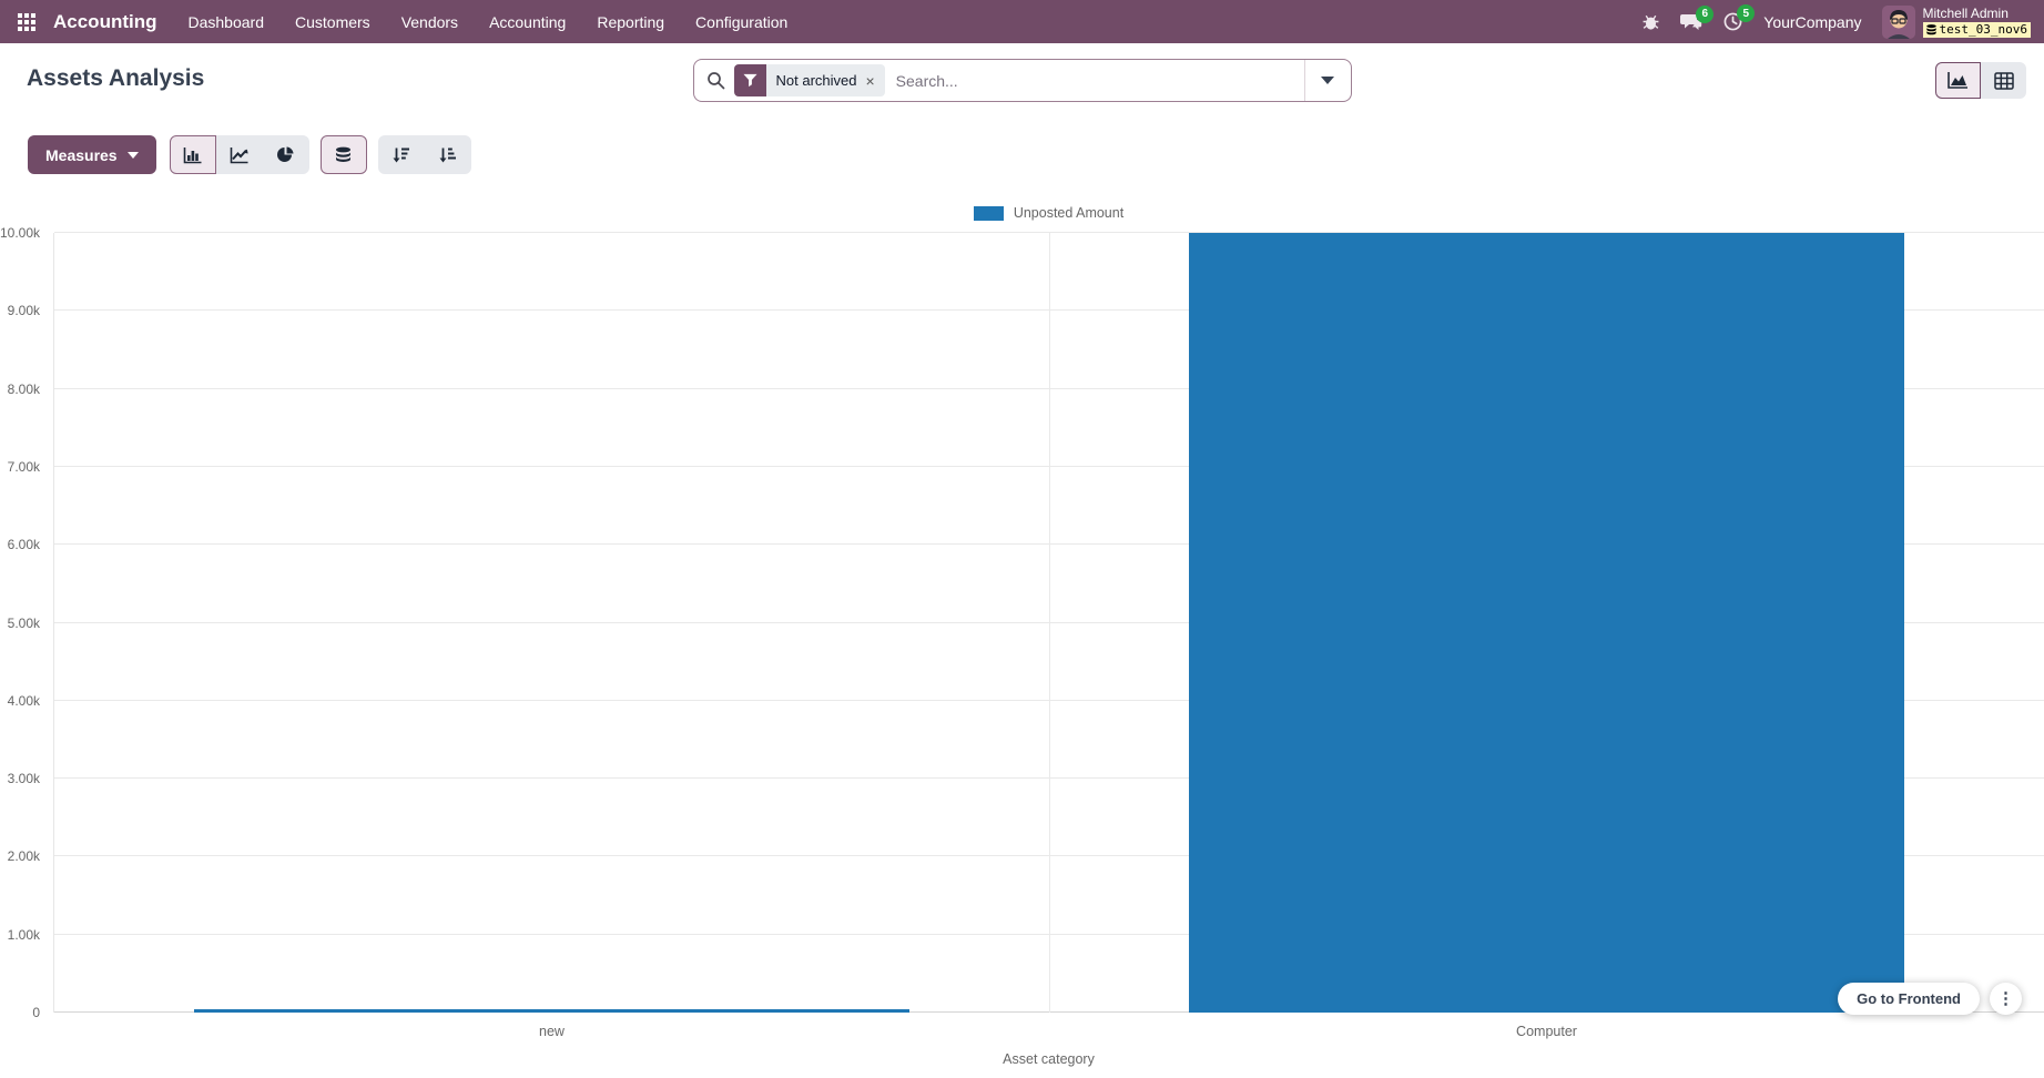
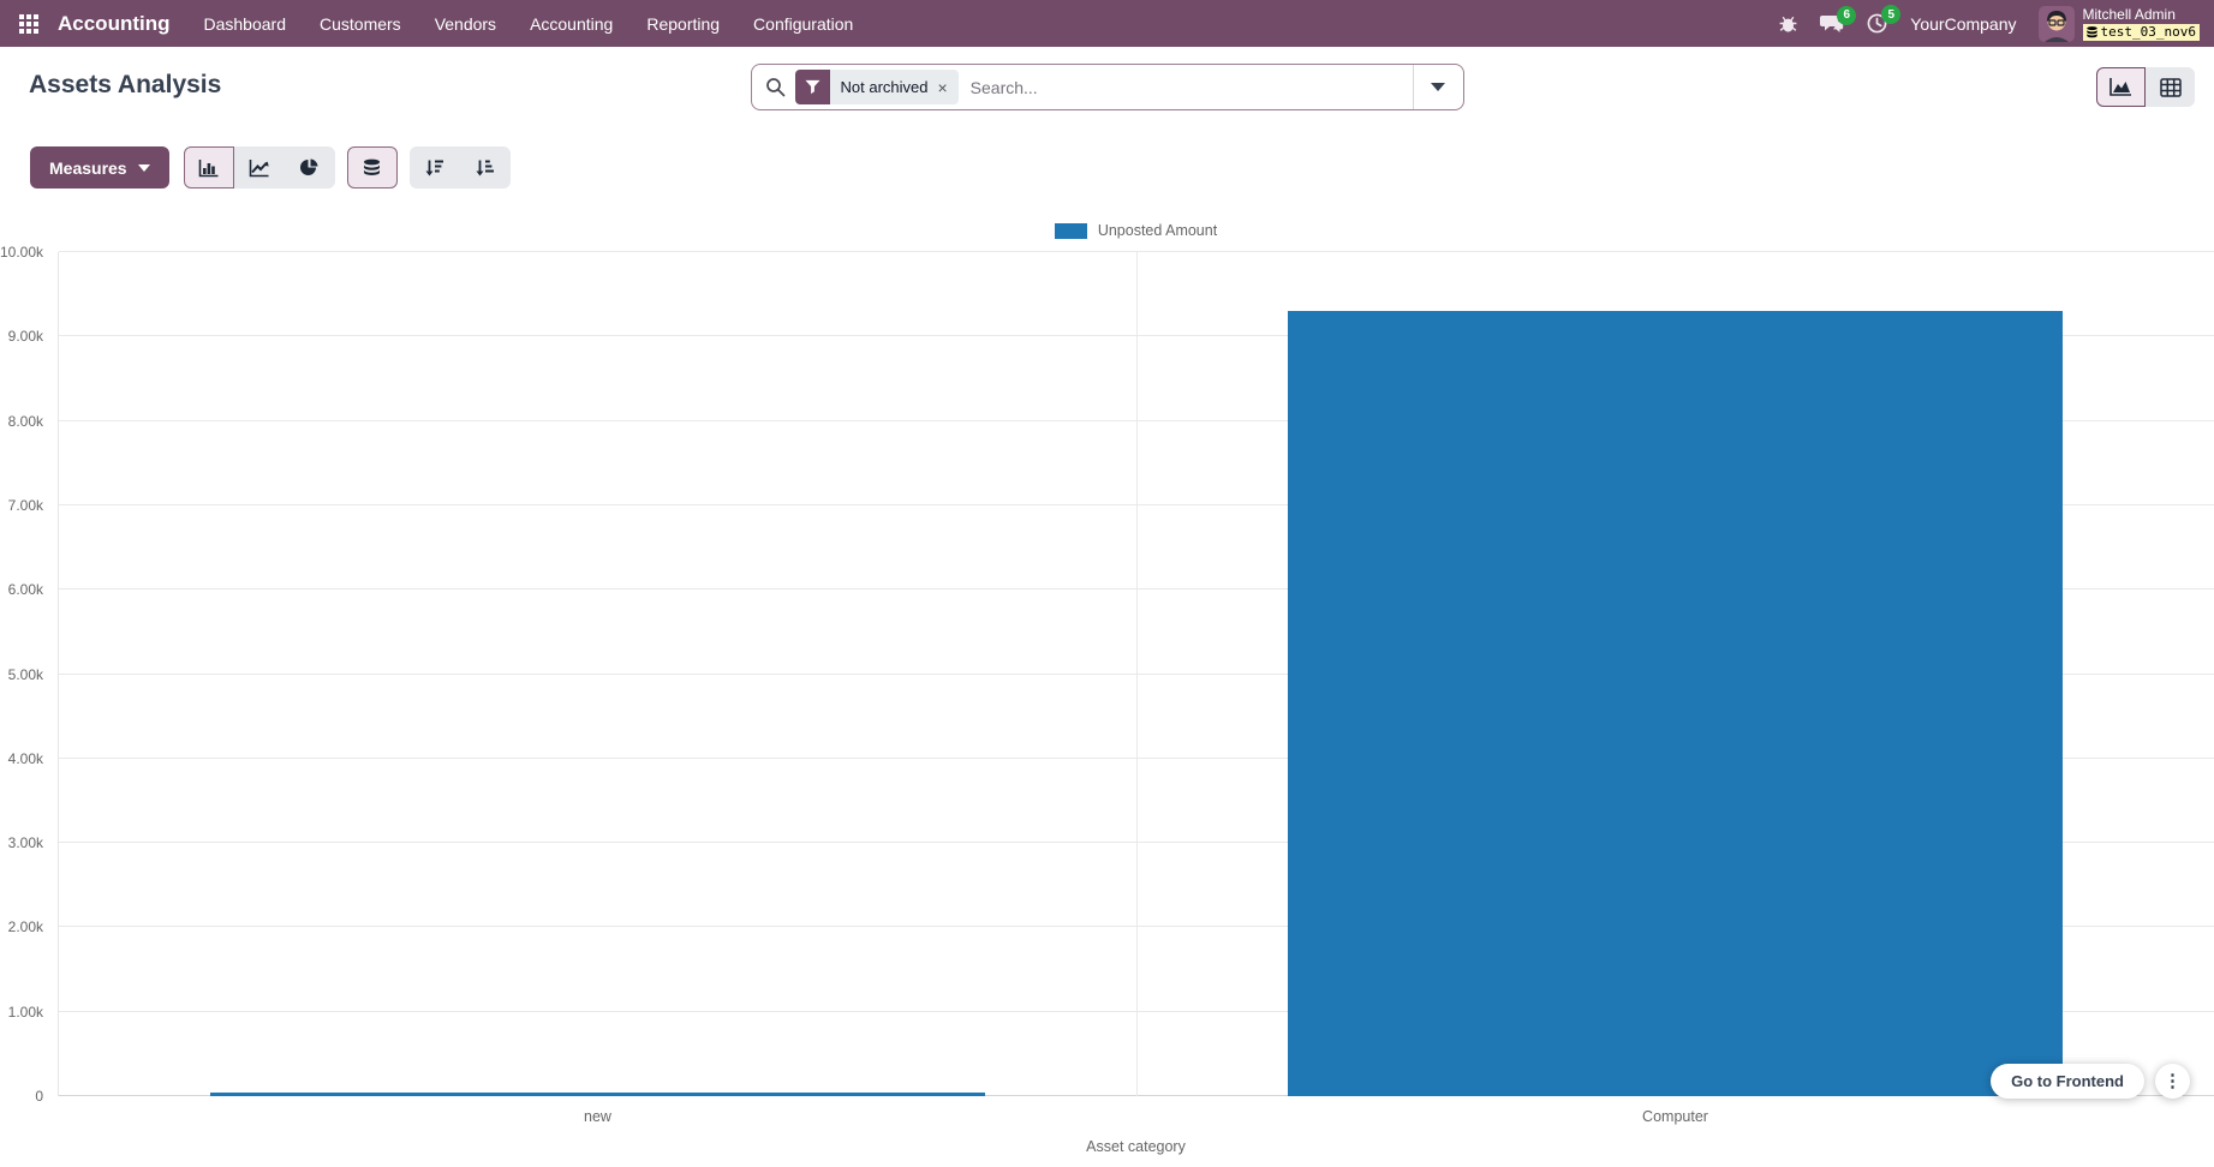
Computer: 10.0k -> 9.3k
